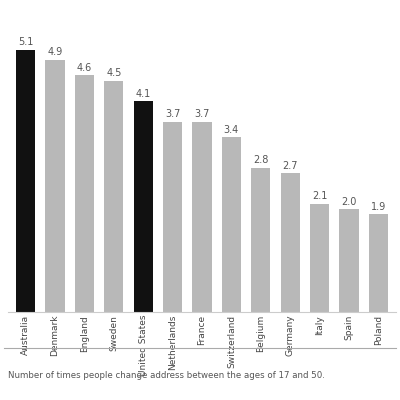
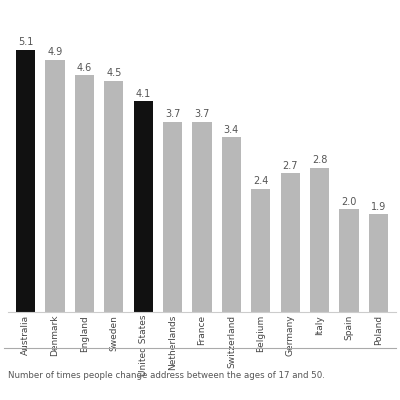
Belgium: 2.8 -> 2.4
Italy: 2.1 -> 2.8
